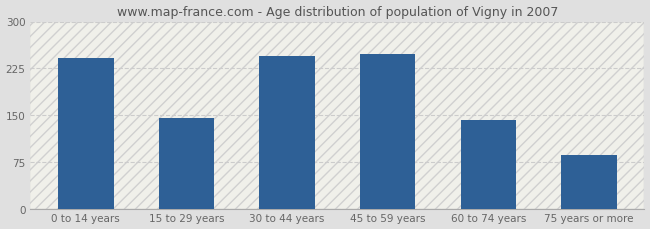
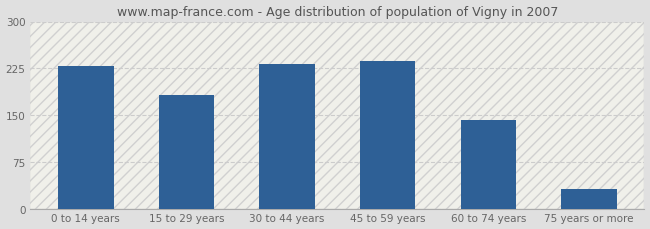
0 to 14 years: 242 -> 228
15 to 29 years: 146 -> 182
30 to 44 years: 244 -> 232
45 to 59 years: 248 -> 237
75 years or more: 86 -> 32
